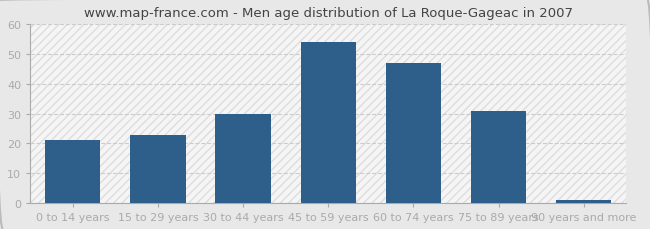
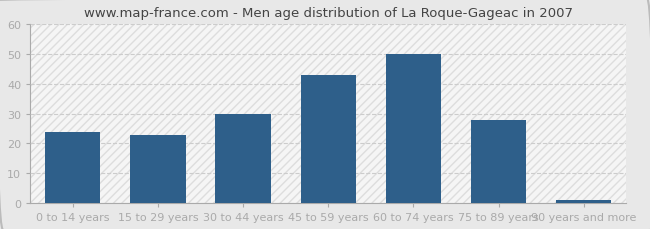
0 to 14 years: 21 -> 24
45 to 59 years: 54 -> 43
60 to 74 years: 47 -> 50
75 to 89 years: 31 -> 28
